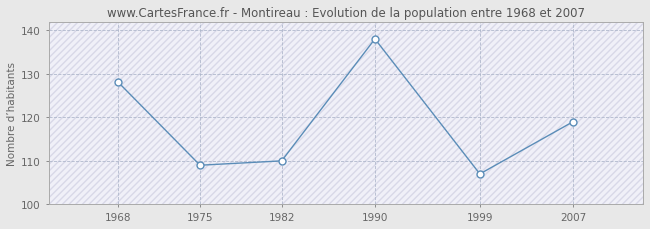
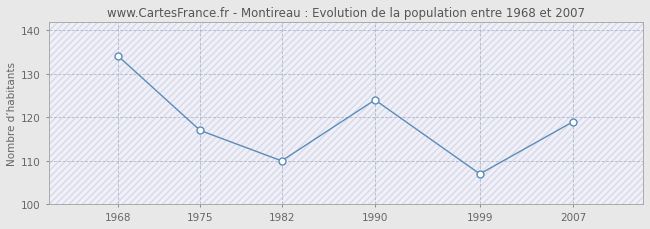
1968: 128 -> 134
1975: 109 -> 117
1990: 138 -> 124
